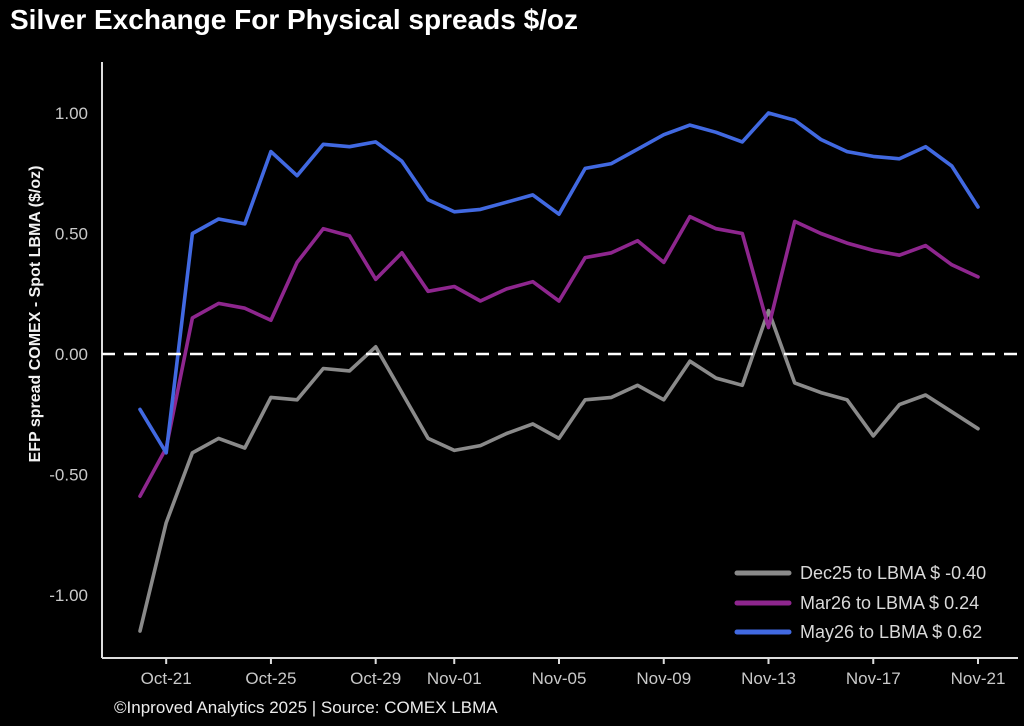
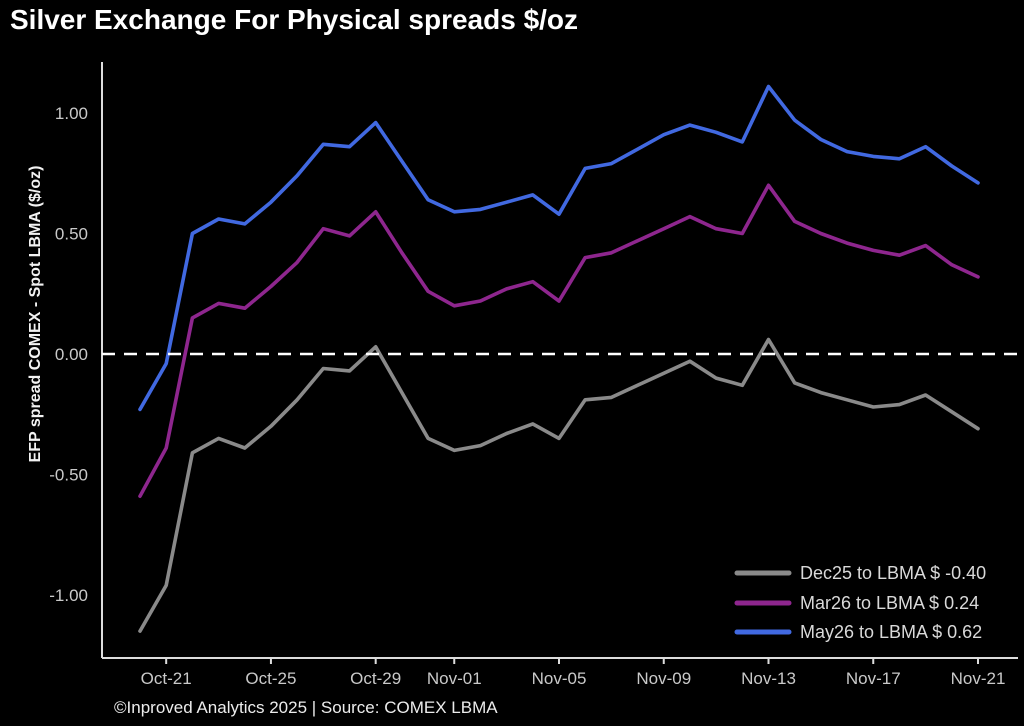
Dec25 to LBMA $ -0.40/Oct-21: -0.70 -> -0.96
May26 to LBMA $ 0.62/Oct-21: -0.41 -> -0.04
Dec25 to LBMA $ -0.40/Oct-25: -0.18 -> -0.30
Mar26 to LBMA $ 0.24/Oct-25: 0.14 -> 0.28
May26 to LBMA $ 0.62/Oct-25: 0.84 -> 0.63
Mar26 to LBMA $ 0.24/Oct-29: 0.31 -> 0.59
May26 to LBMA $ 0.62/Oct-29: 0.88 -> 0.96
Mar26 to LBMA $ 0.24/Nov-01: 0.28 -> 0.20
Dec25 to LBMA $ -0.40/Nov-09: -0.19 -> -0.08
Mar26 to LBMA $ 0.24/Nov-09: 0.38 -> 0.52
Dec25 to LBMA $ -0.40/Nov-13: 0.18 -> 0.06
Mar26 to LBMA $ 0.24/Nov-13: 0.11 -> 0.70
May26 to LBMA $ 0.62/Nov-13: 1.00 -> 1.11
Dec25 to LBMA $ -0.40/Nov-17: -0.34 -> -0.22
May26 to LBMA $ 0.62/Nov-21: 0.61 -> 0.71
